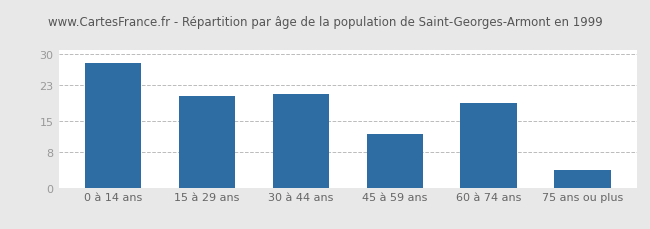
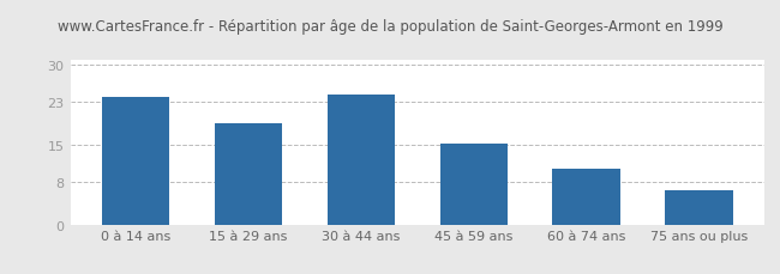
0 à 14 ans: 28.0 -> 24.0
15 à 29 ans: 20.5 -> 19.0
30 à 44 ans: 21.0 -> 24.5
45 à 59 ans: 12.0 -> 15.1
60 à 74 ans: 19.0 -> 10.5
75 ans ou plus: 4.0 -> 6.5
